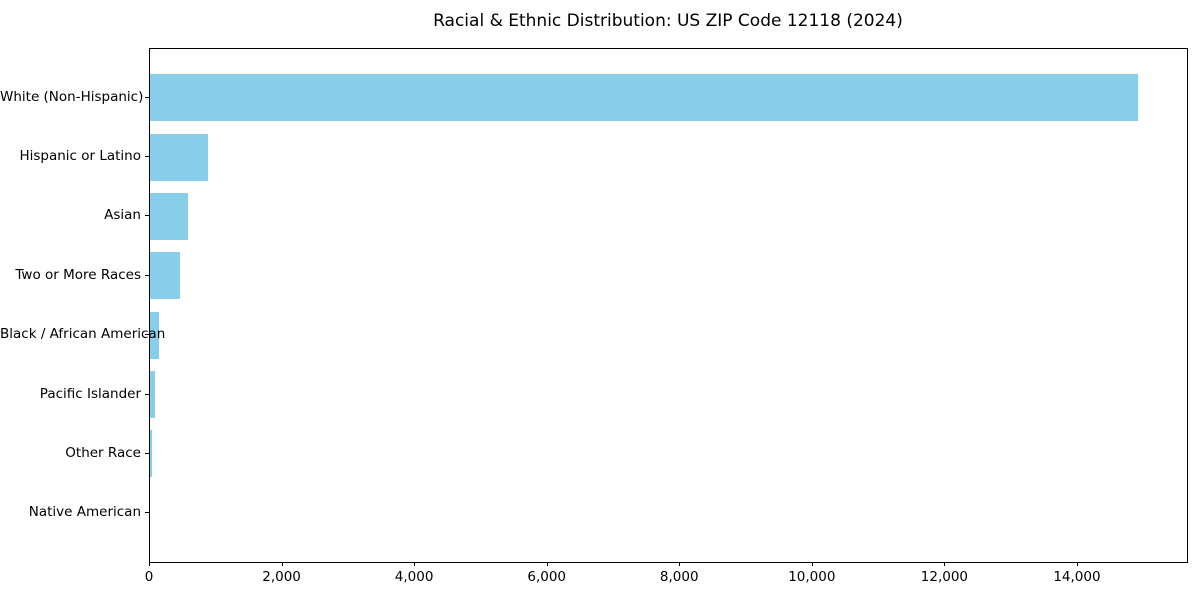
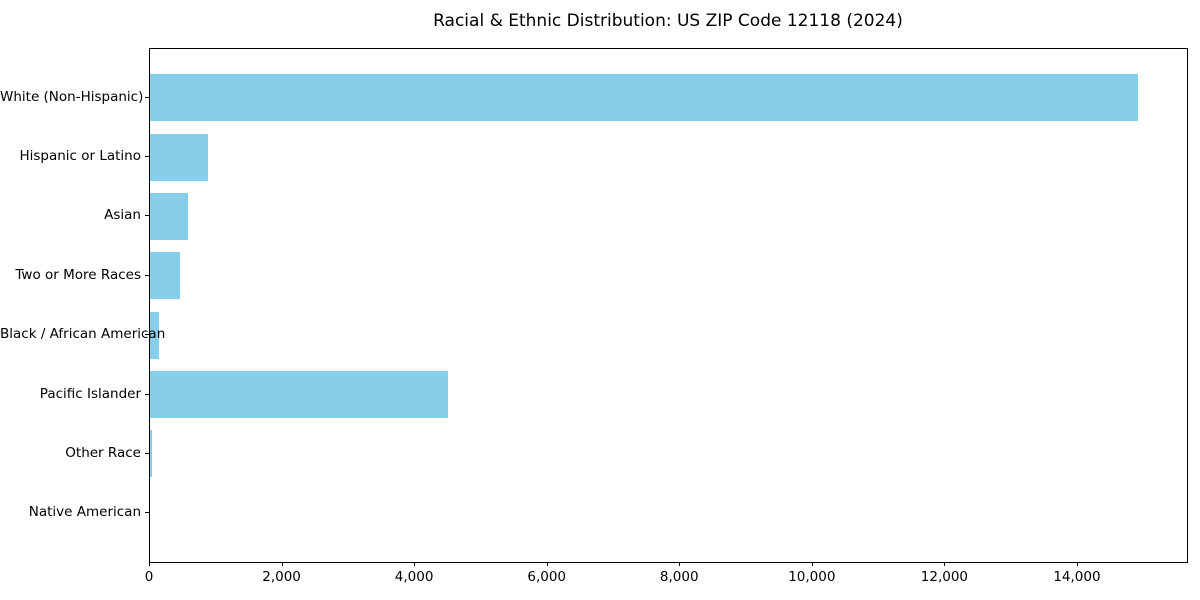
Pacific Islander: 100 -> 4500
